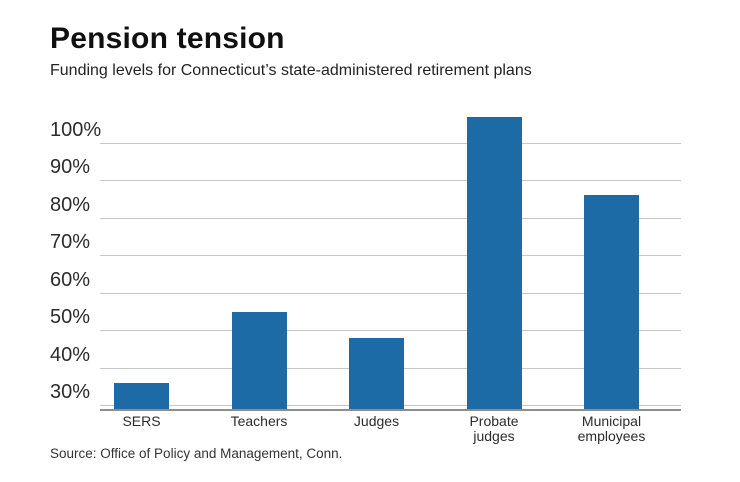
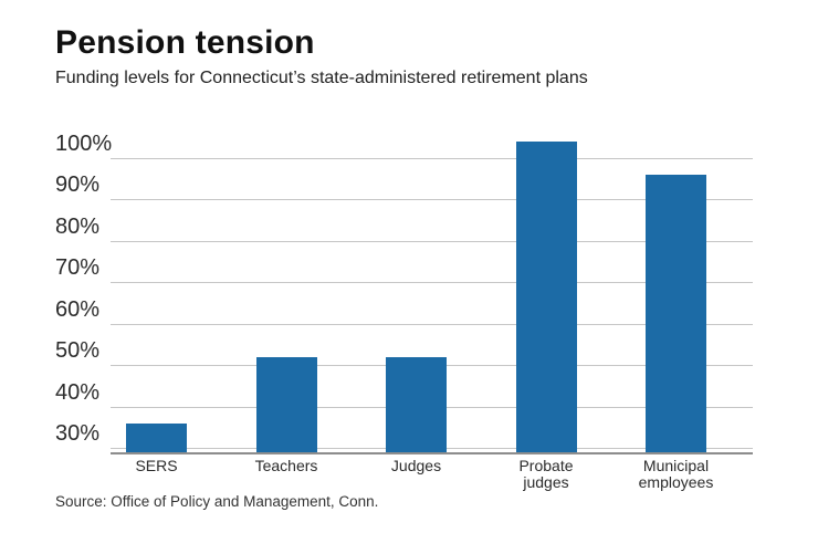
Teachers: 55% -> 52%
Judges: 48% -> 52%
Probate judges: 107% -> 104%
Municipal employees: 86% -> 96%
